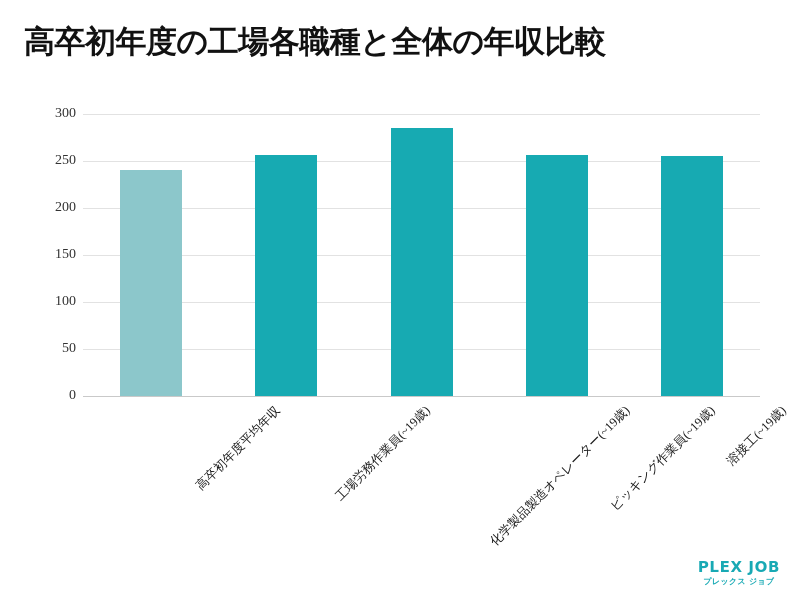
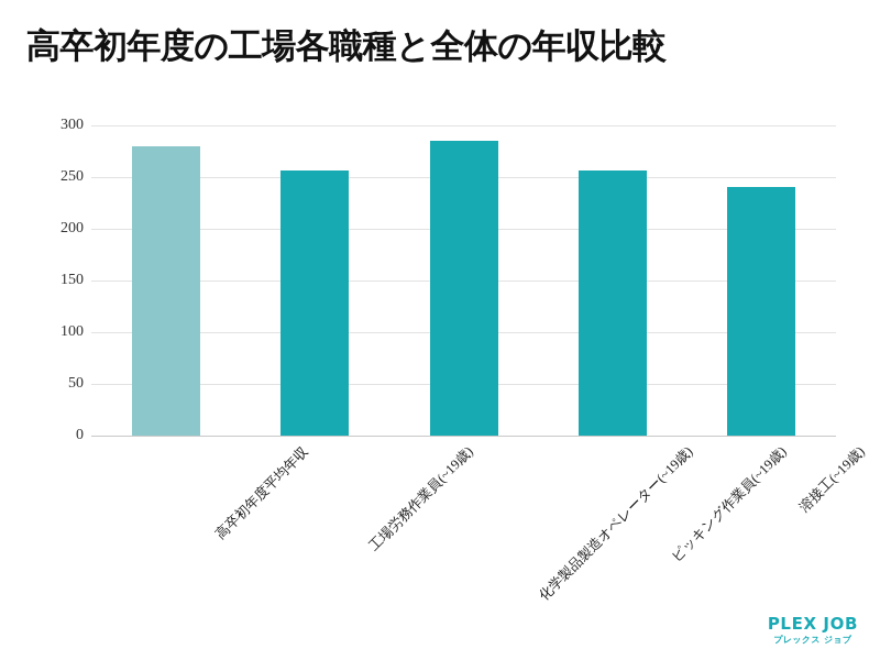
高卒初年度平均年収: 240 -> 280
溶接工(~19歳): 260 -> 240
